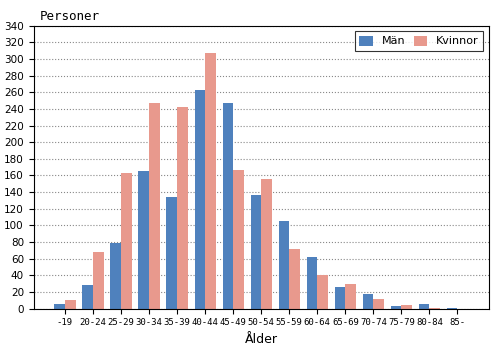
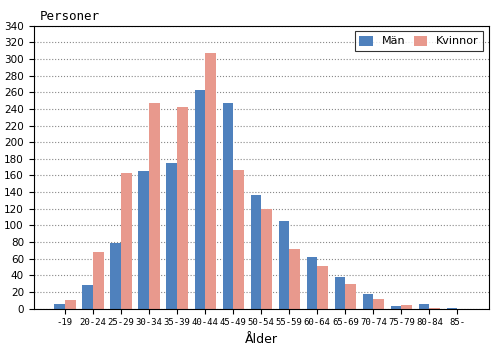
Män/35-39: 134 -> 175
Kvinnor/50-54: 156 -> 120
Kvinnor/60-64: 40 -> 51
Män/65-69: 26 -> 38
